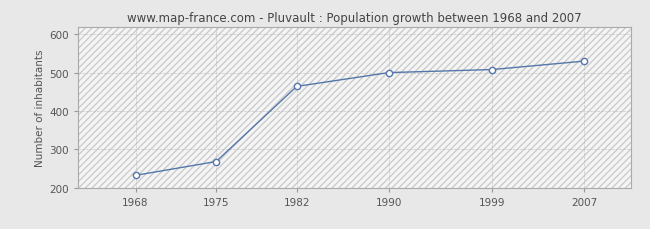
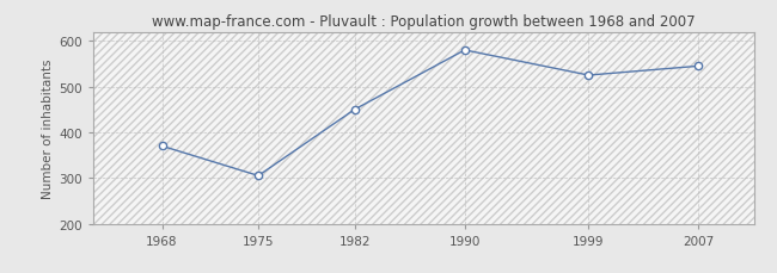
1968: 232 -> 370
1975: 268 -> 305
1982: 464 -> 450
1990: 500 -> 580
1999: 508 -> 525
2007: 530 -> 545
